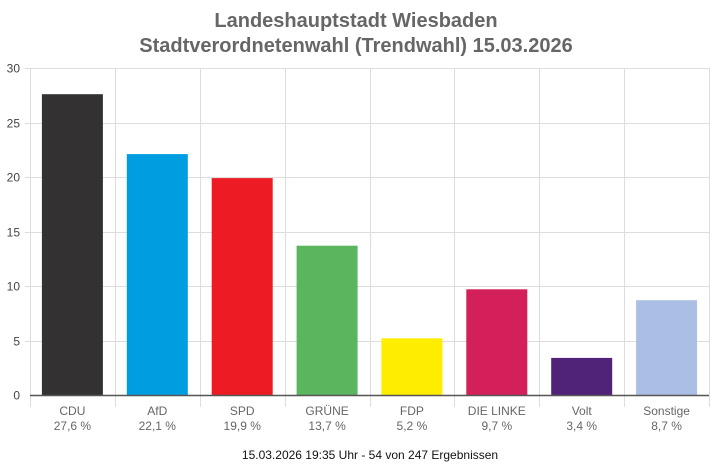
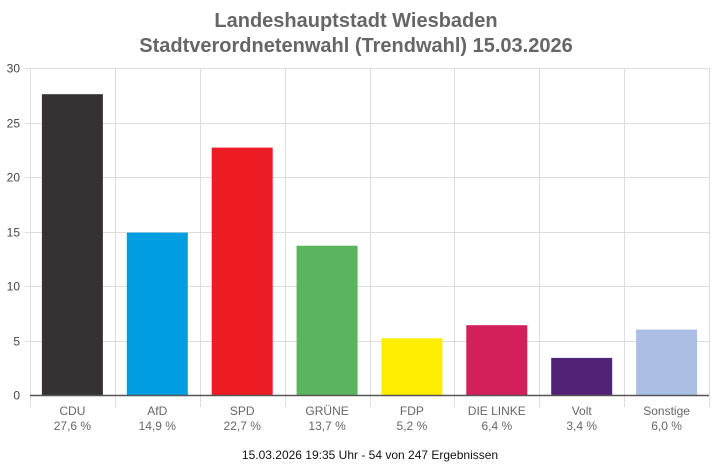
AfD: 22,1 -> 14,9
SPD: 19,9 -> 22,7
DIE LINKE: 9,7 -> 6,4
Sonstige: 8,7 -> 6,0
